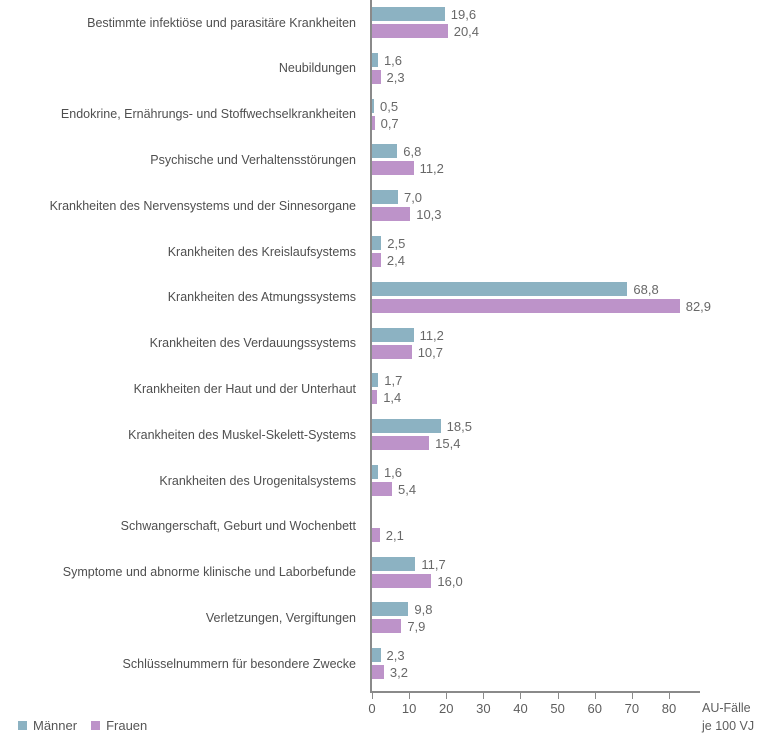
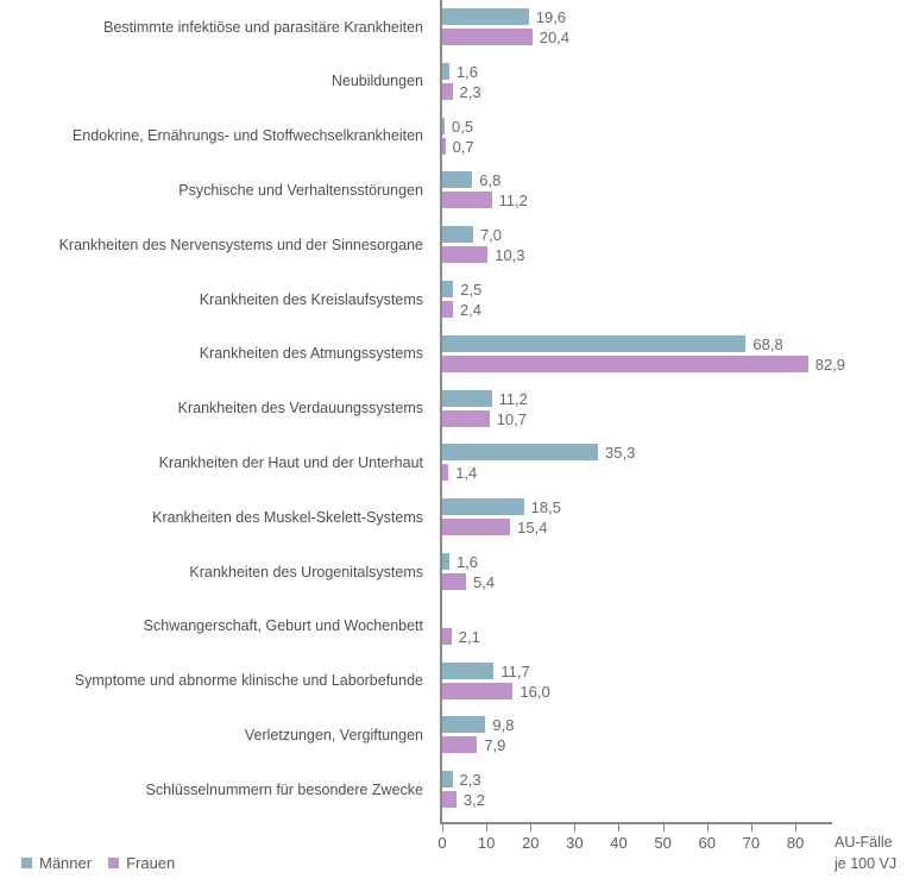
Männer/Krankheiten der Haut und der Unterhaut: 1,7 -> 35,3
